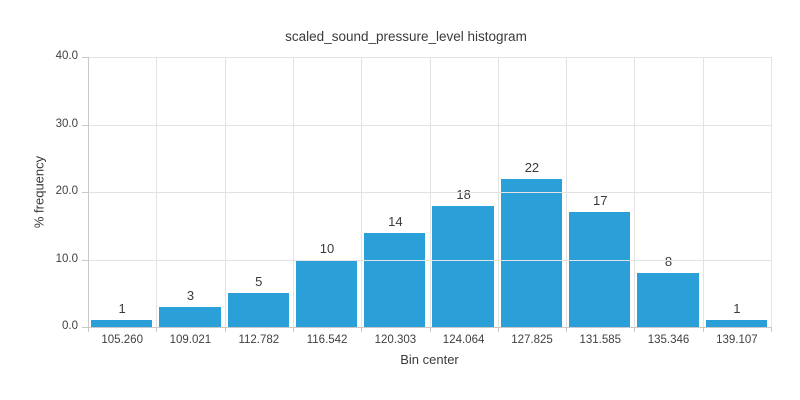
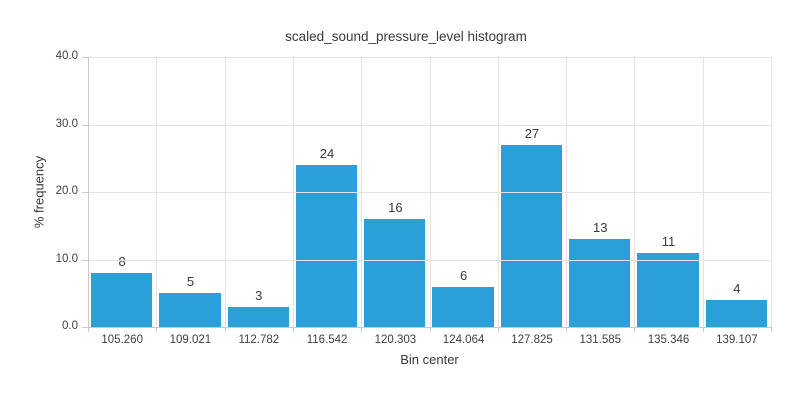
105.260: 1 -> 8
109.021: 3 -> 5
112.782: 5 -> 3
116.542: 10 -> 24
120.303: 14 -> 16
124.064: 18 -> 6
127.825: 22 -> 27
131.585: 17 -> 13
135.346: 8 -> 11
139.107: 1 -> 4
